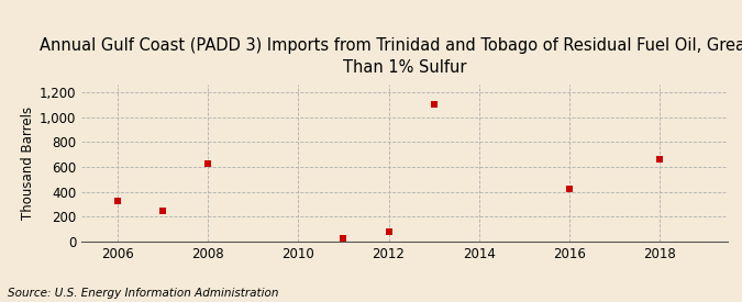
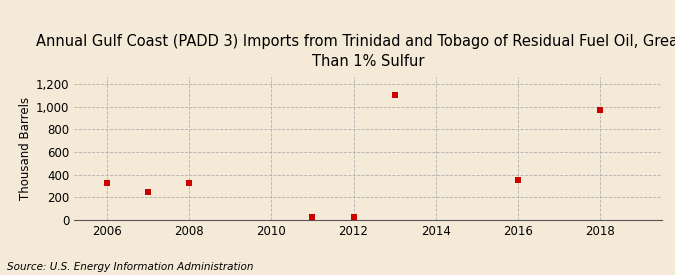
2008: 630 -> 330
2012: 80 -> 30
2016: 420 -> 350
2018: 660 -> 970
